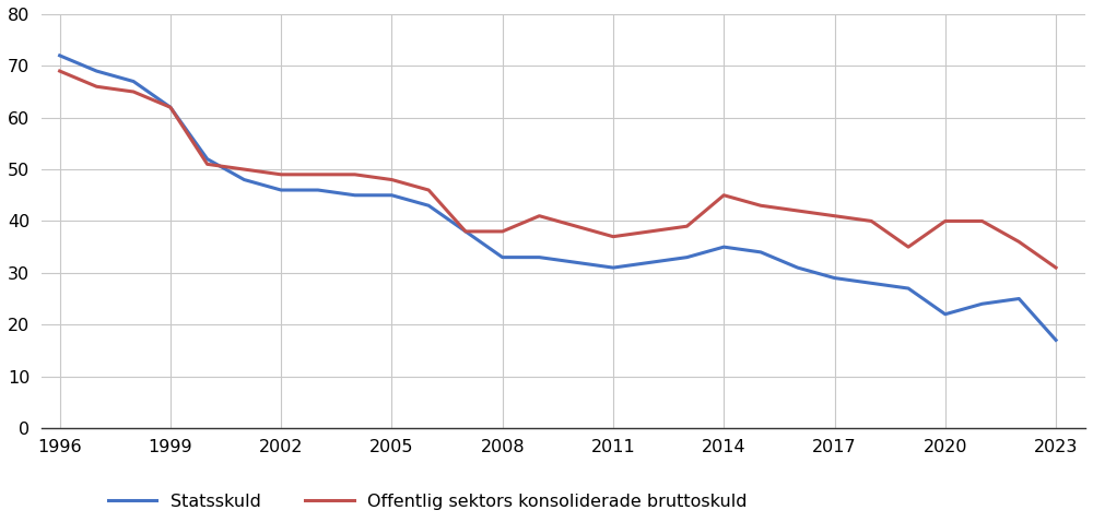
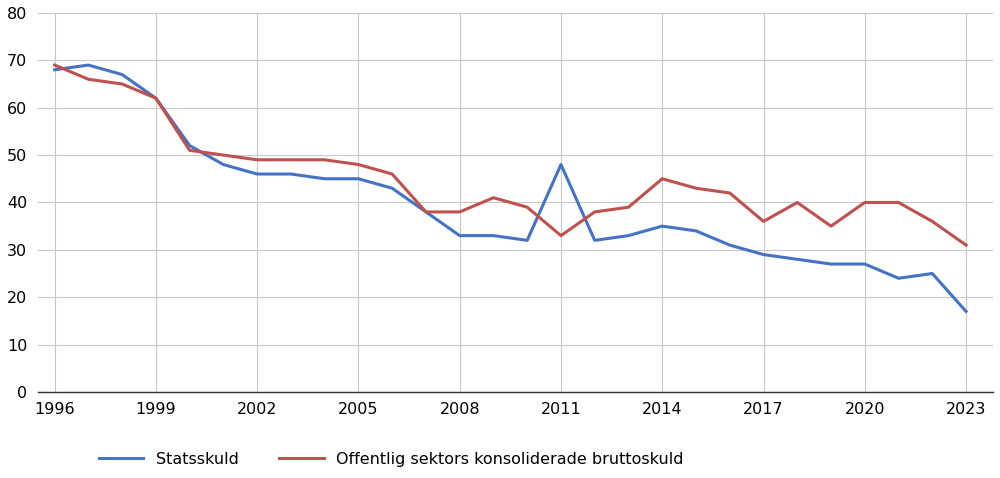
Statsskuld/1996: 72 -> 68
Statsskuld/2011: 31 -> 48
Offentlig sektors konsoliderade bruttoskuld/2011: 37 -> 33
Offentlig sektors konsoliderade bruttoskuld/2017: 41 -> 36
Statsskuld/2020: 22 -> 27
